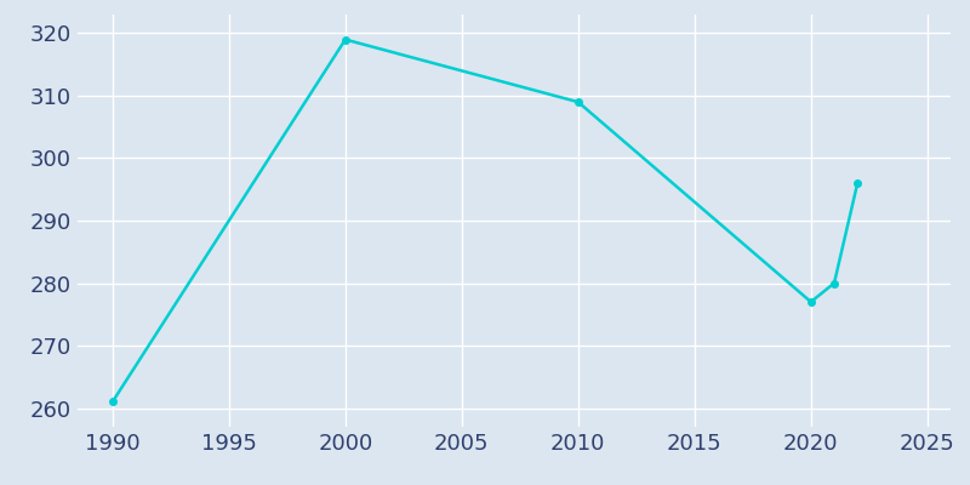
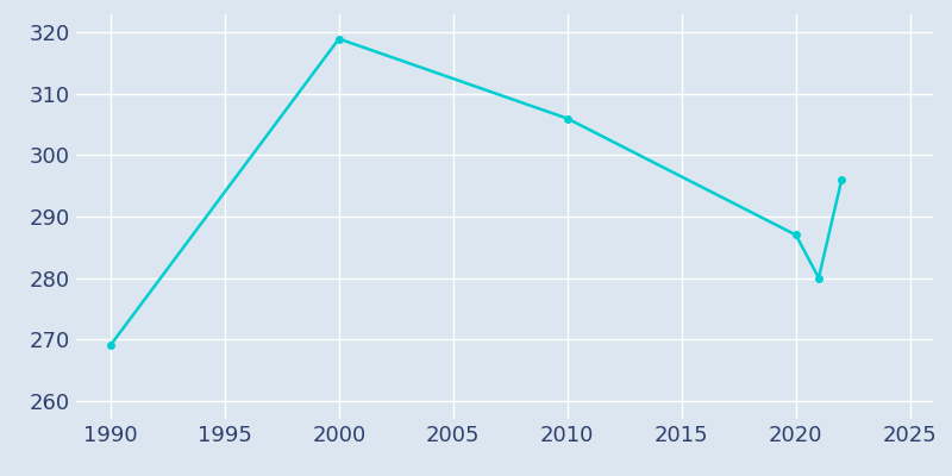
1990: 261 -> 269
2010: 309 -> 306
2020: 277 -> 287
